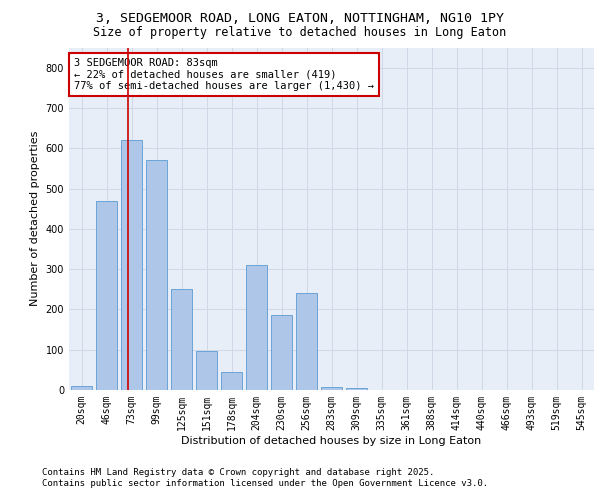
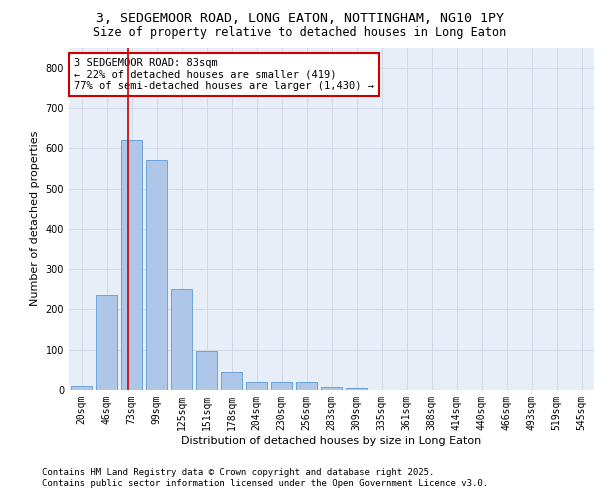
46sqm: 470 -> 235
204sqm: 310 -> 20
230sqm: 185 -> 20
256sqm: 240 -> 20
